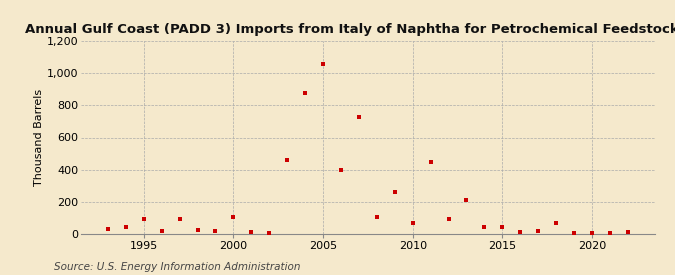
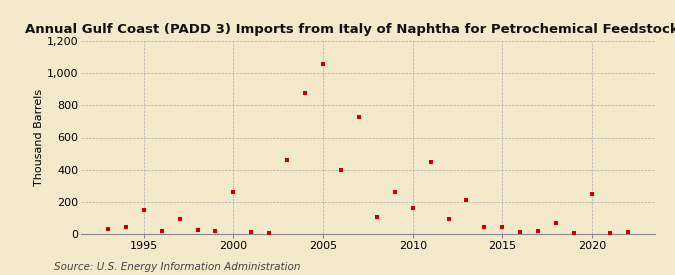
1995: 90 -> 150
2000: 100 -> 260
2010: 60 -> 160
2020: 0 -> 250
